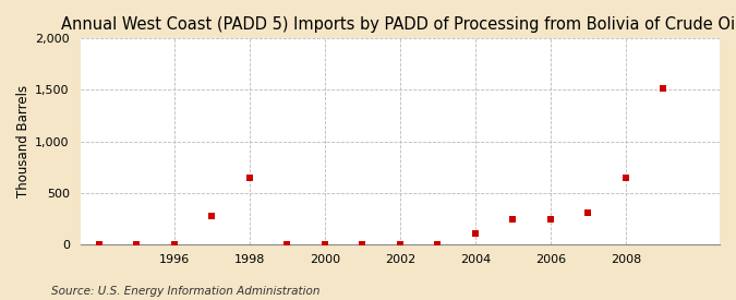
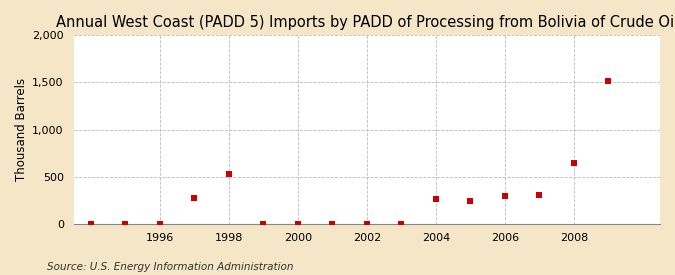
1998: 640 -> 530
2004: 100 -> 260
2006: 240 -> 300
